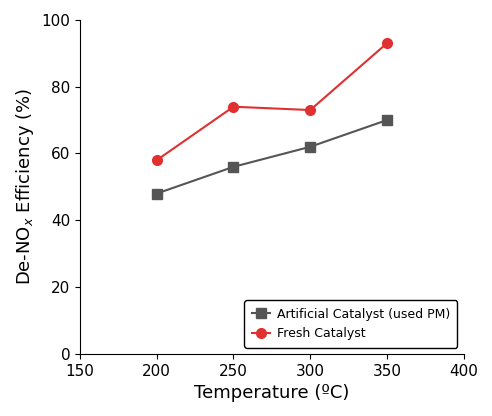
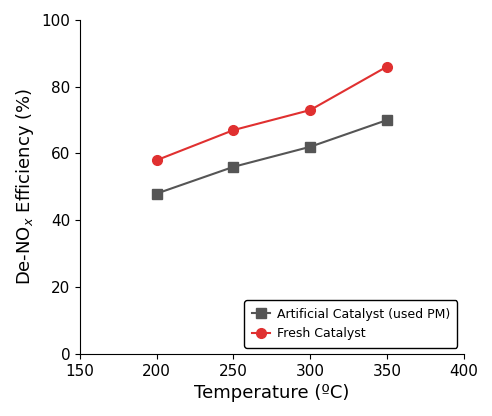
Fresh Catalyst/250: 74 -> 67
Fresh Catalyst/350: 93 -> 86
